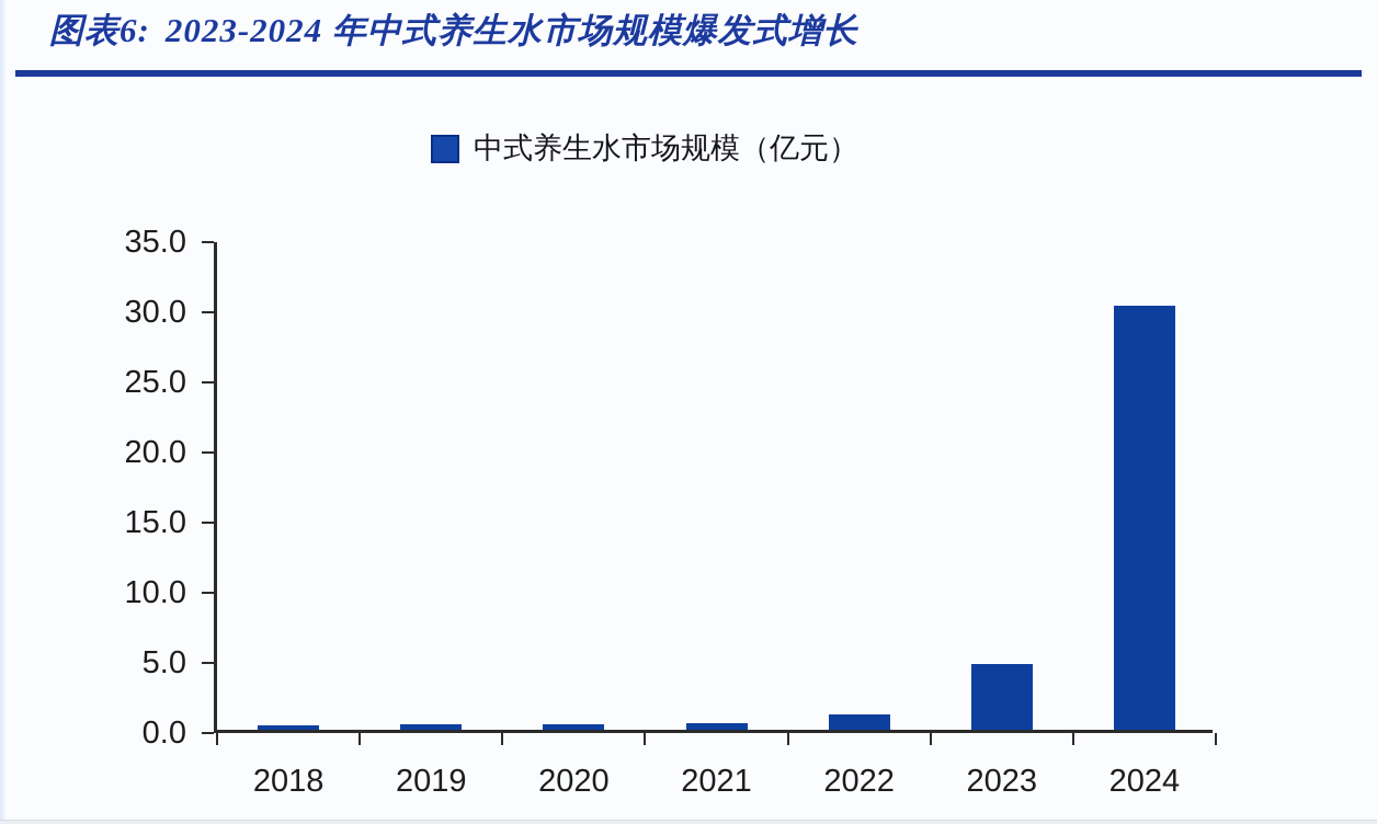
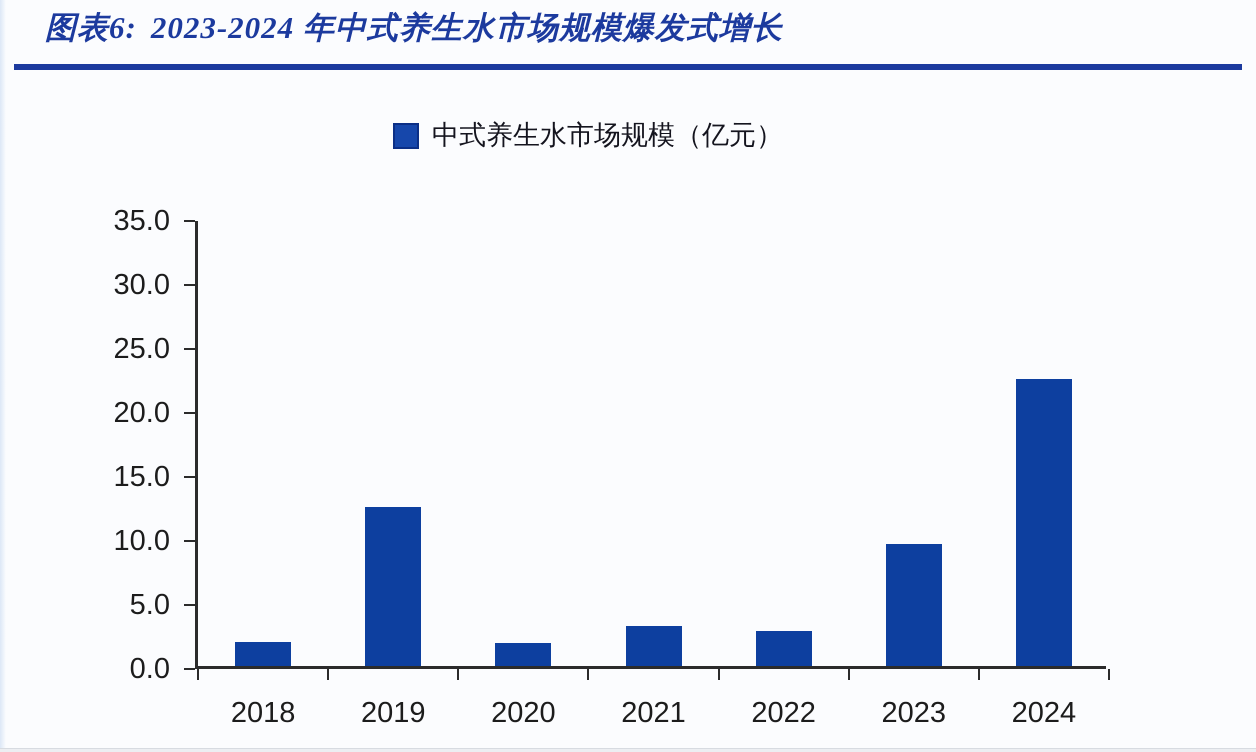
2018: 0.3 -> 1.9
2019: 0.4 -> 12.4
2020: 0.4 -> 1.8
2021: 0.5 -> 3.1
2022: 1.1 -> 2.7
2023: 4.7 -> 9.5
2024: 30.2 -> 22.4
